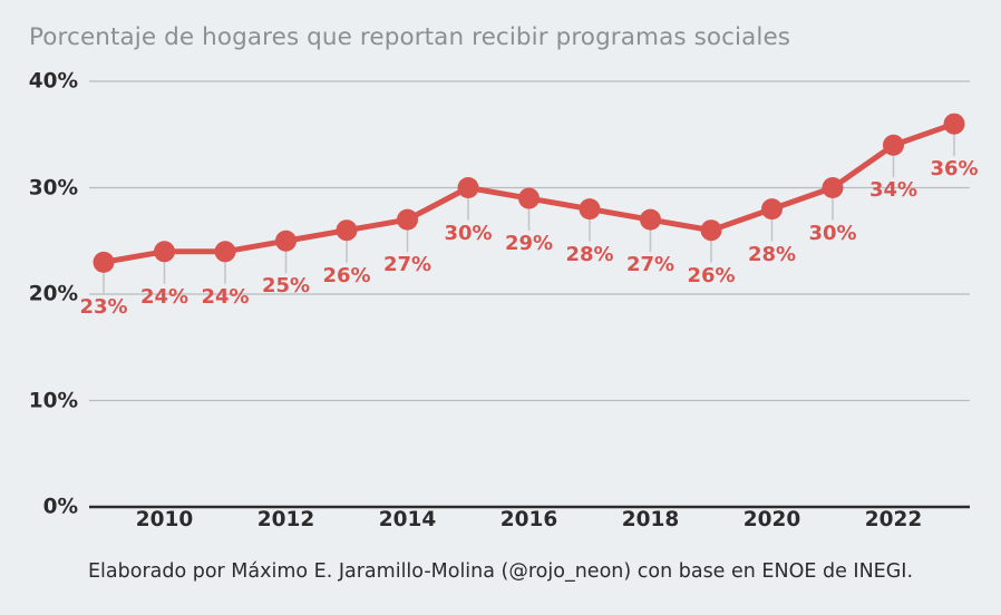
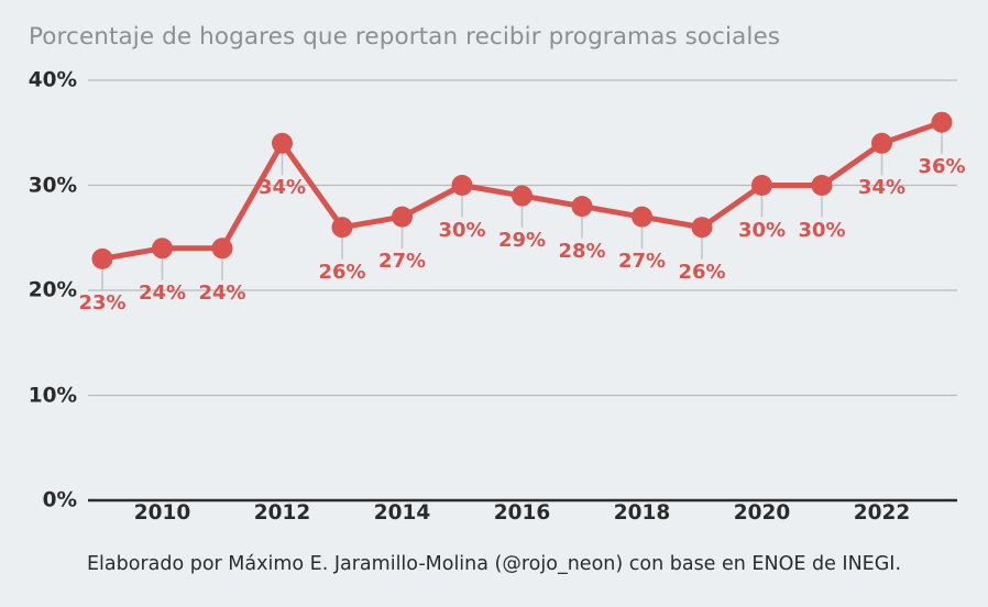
2012: 25% -> 34%
2020: 28% -> 30%
